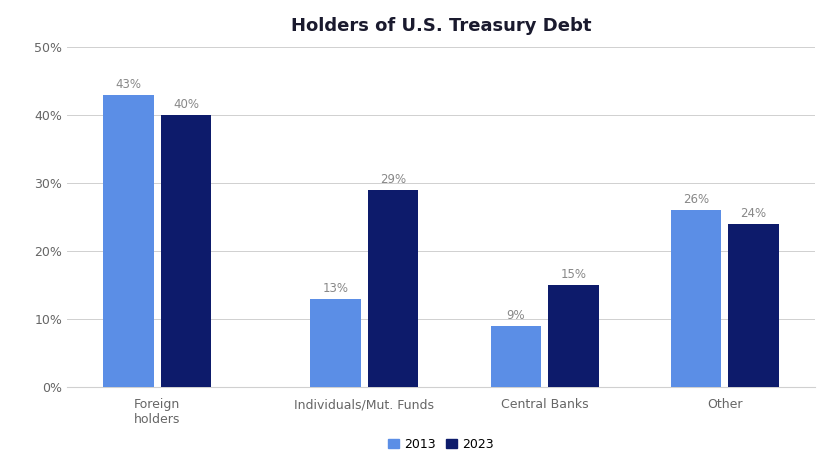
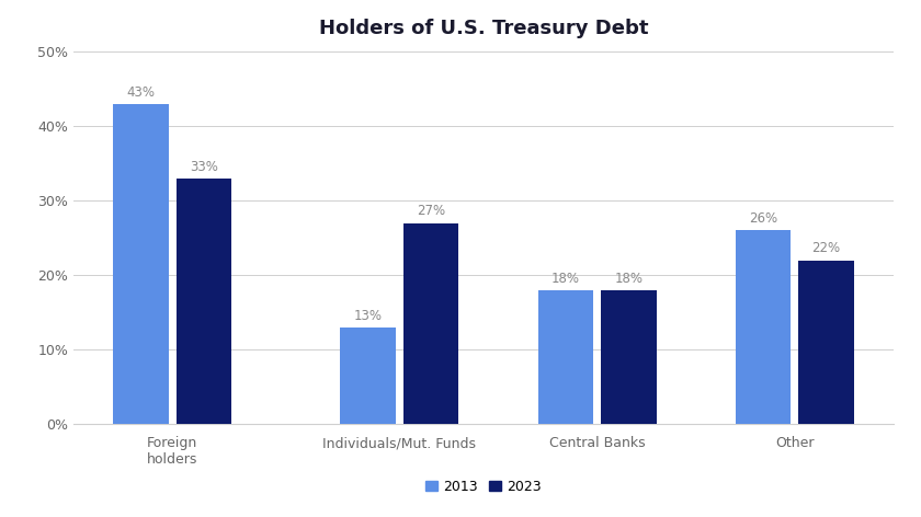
2023/Foreign holders: 40% -> 33%
2023/Individuals/Mut. Funds: 29% -> 27%
2013/Central Banks: 9% -> 18%
2023/Central Banks: 15% -> 18%
2023/Other: 24% -> 22%
